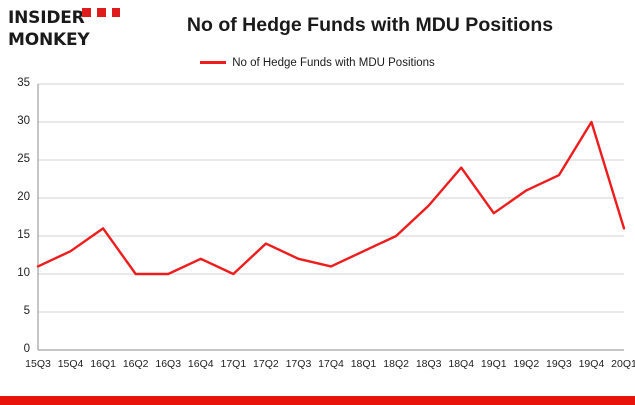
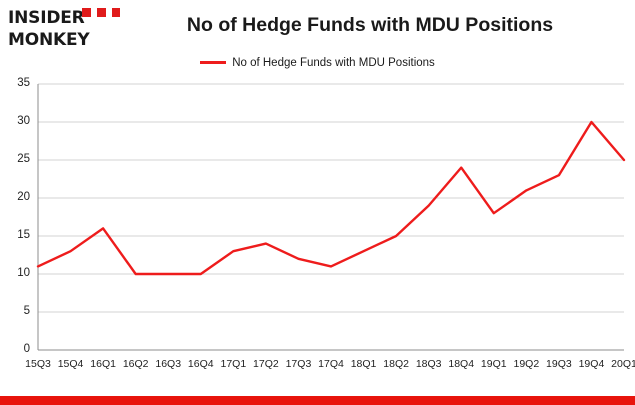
16Q4: 12 -> 10
17Q1: 10 -> 13
20Q1: 16 -> 25
